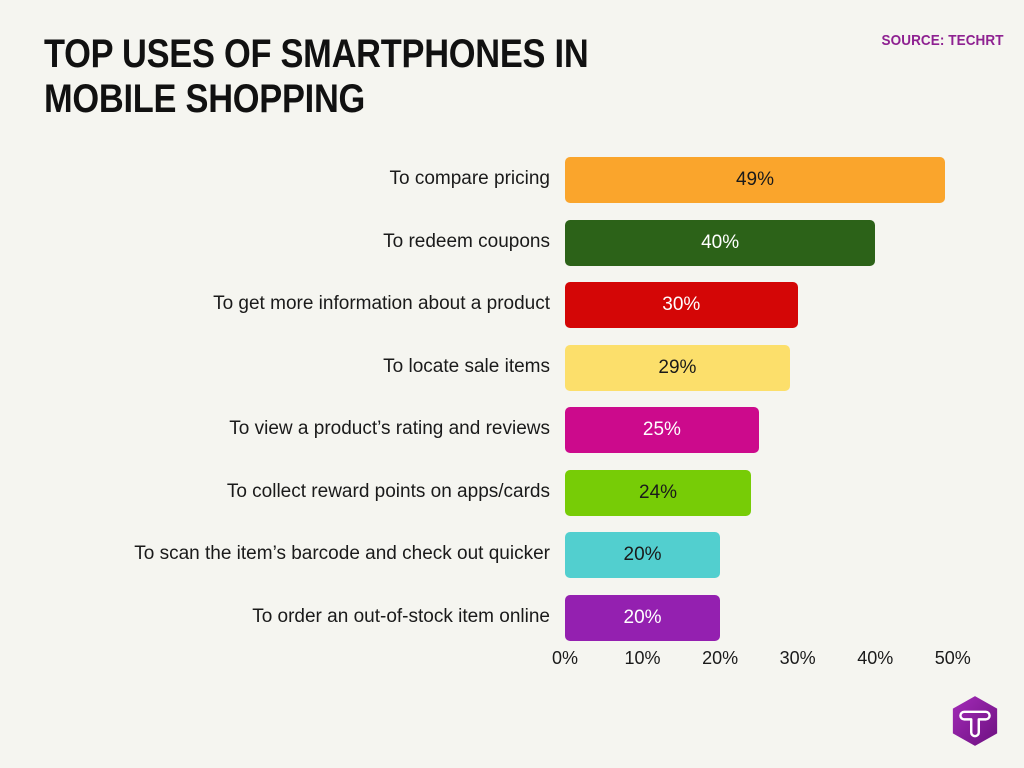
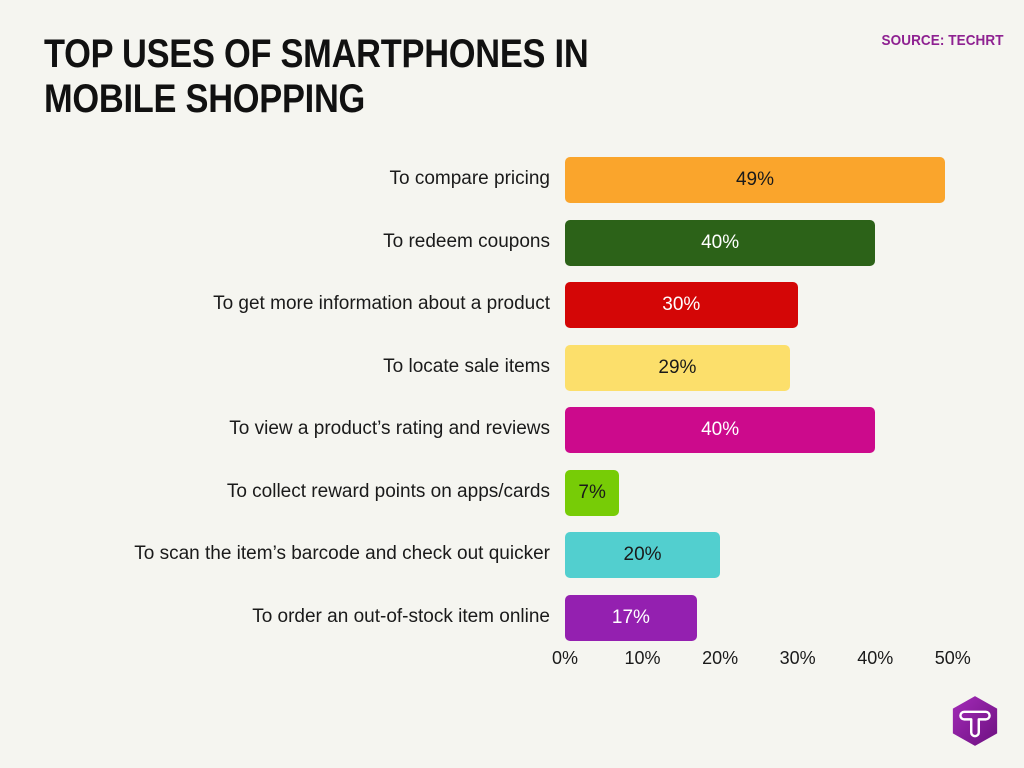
To view a product’s rating and reviews: 25% -> 40%
To collect reward points on apps/cards: 24% -> 7%
To order an out-of-stock item online: 20% -> 17%
